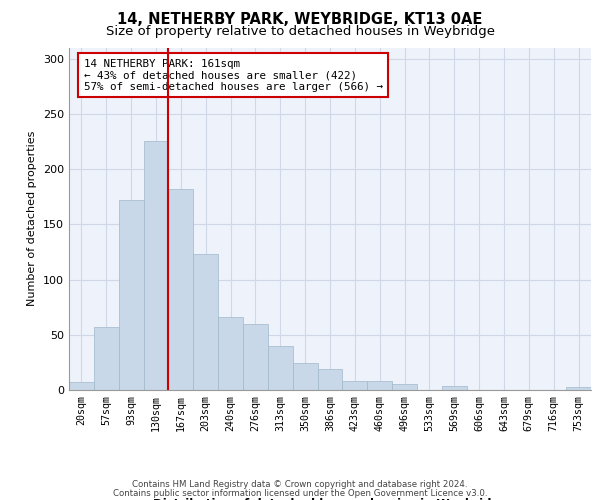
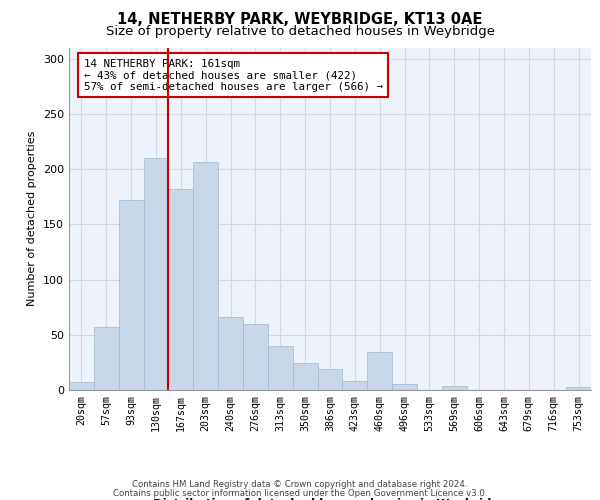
130sqm: 225 -> 210
203sqm: 123 -> 206
460sqm: 8 -> 34
